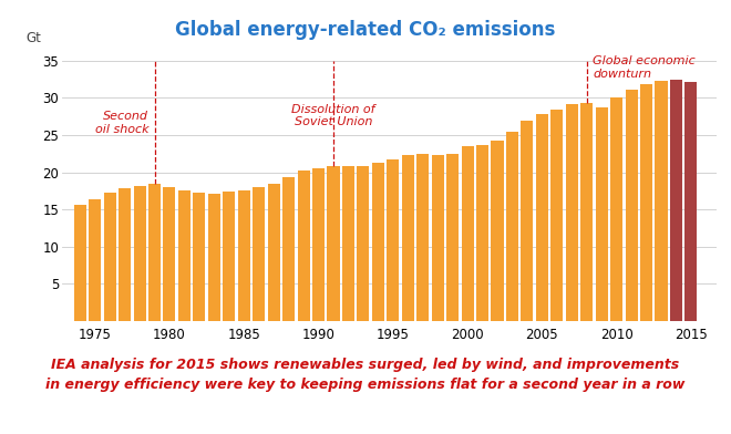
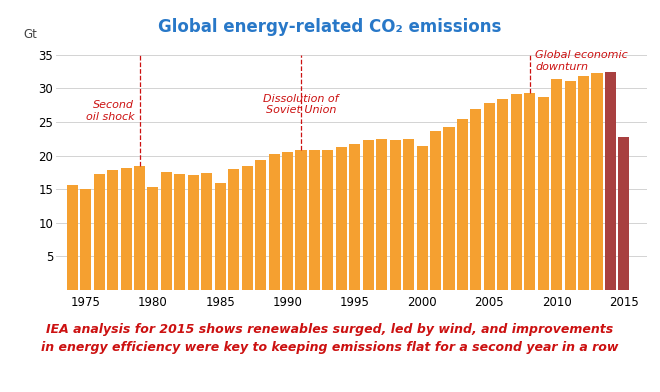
1975: 16.4 -> 15.0
1980: 18.0 -> 15.4
1985: 17.5 -> 16.0
2000: 23.5 -> 21.4
2010: 30.0 -> 31.4
2015: 32.1 -> 22.8
